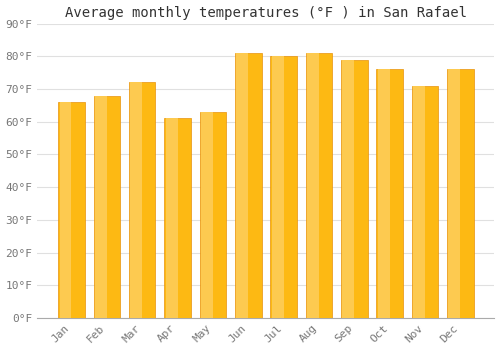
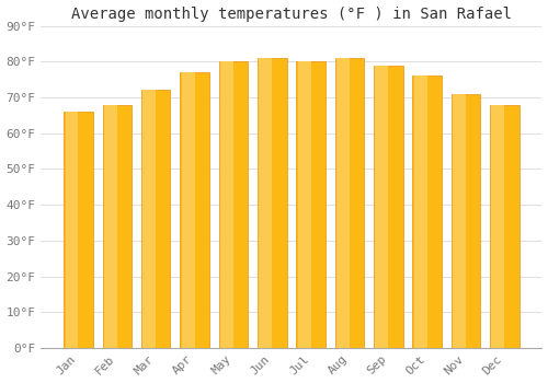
Apr: 61°F -> 77°F
May: 63°F -> 80°F
Dec: 76°F -> 68°F
